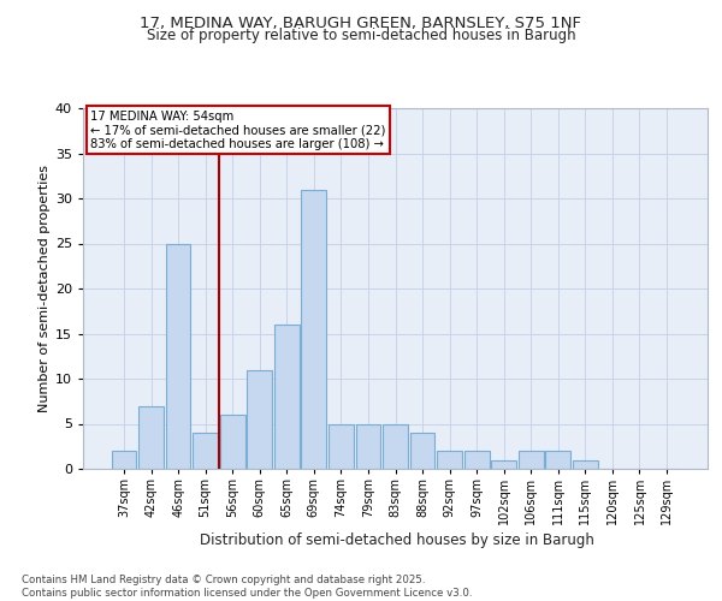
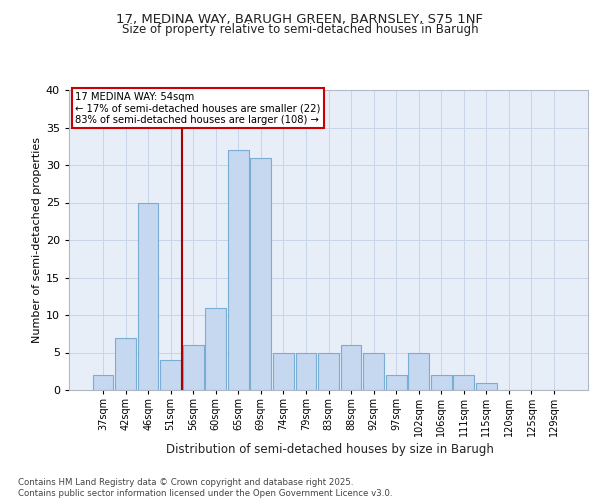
65sqm: 16 -> 32
88sqm: 4 -> 6
92sqm: 2 -> 5
102sqm: 1 -> 5
